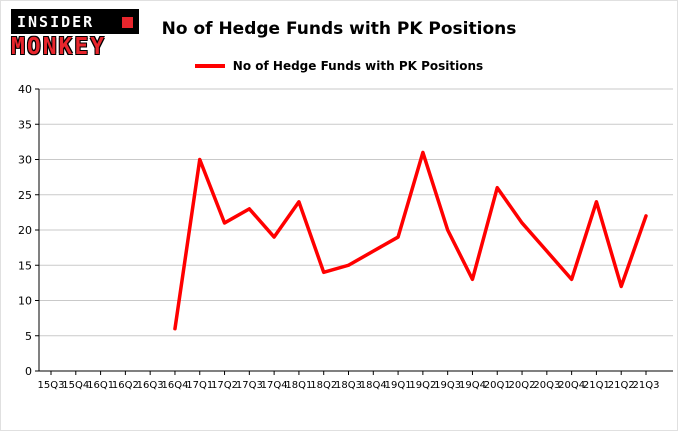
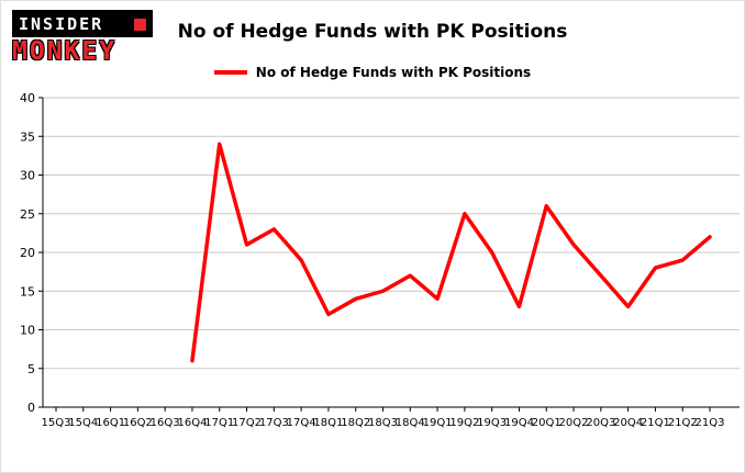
17Q1: 30 -> 34
18Q1: 24 -> 12
19Q1: 19 -> 14
19Q2: 31 -> 25
21Q1: 24 -> 18
21Q2: 12 -> 19
